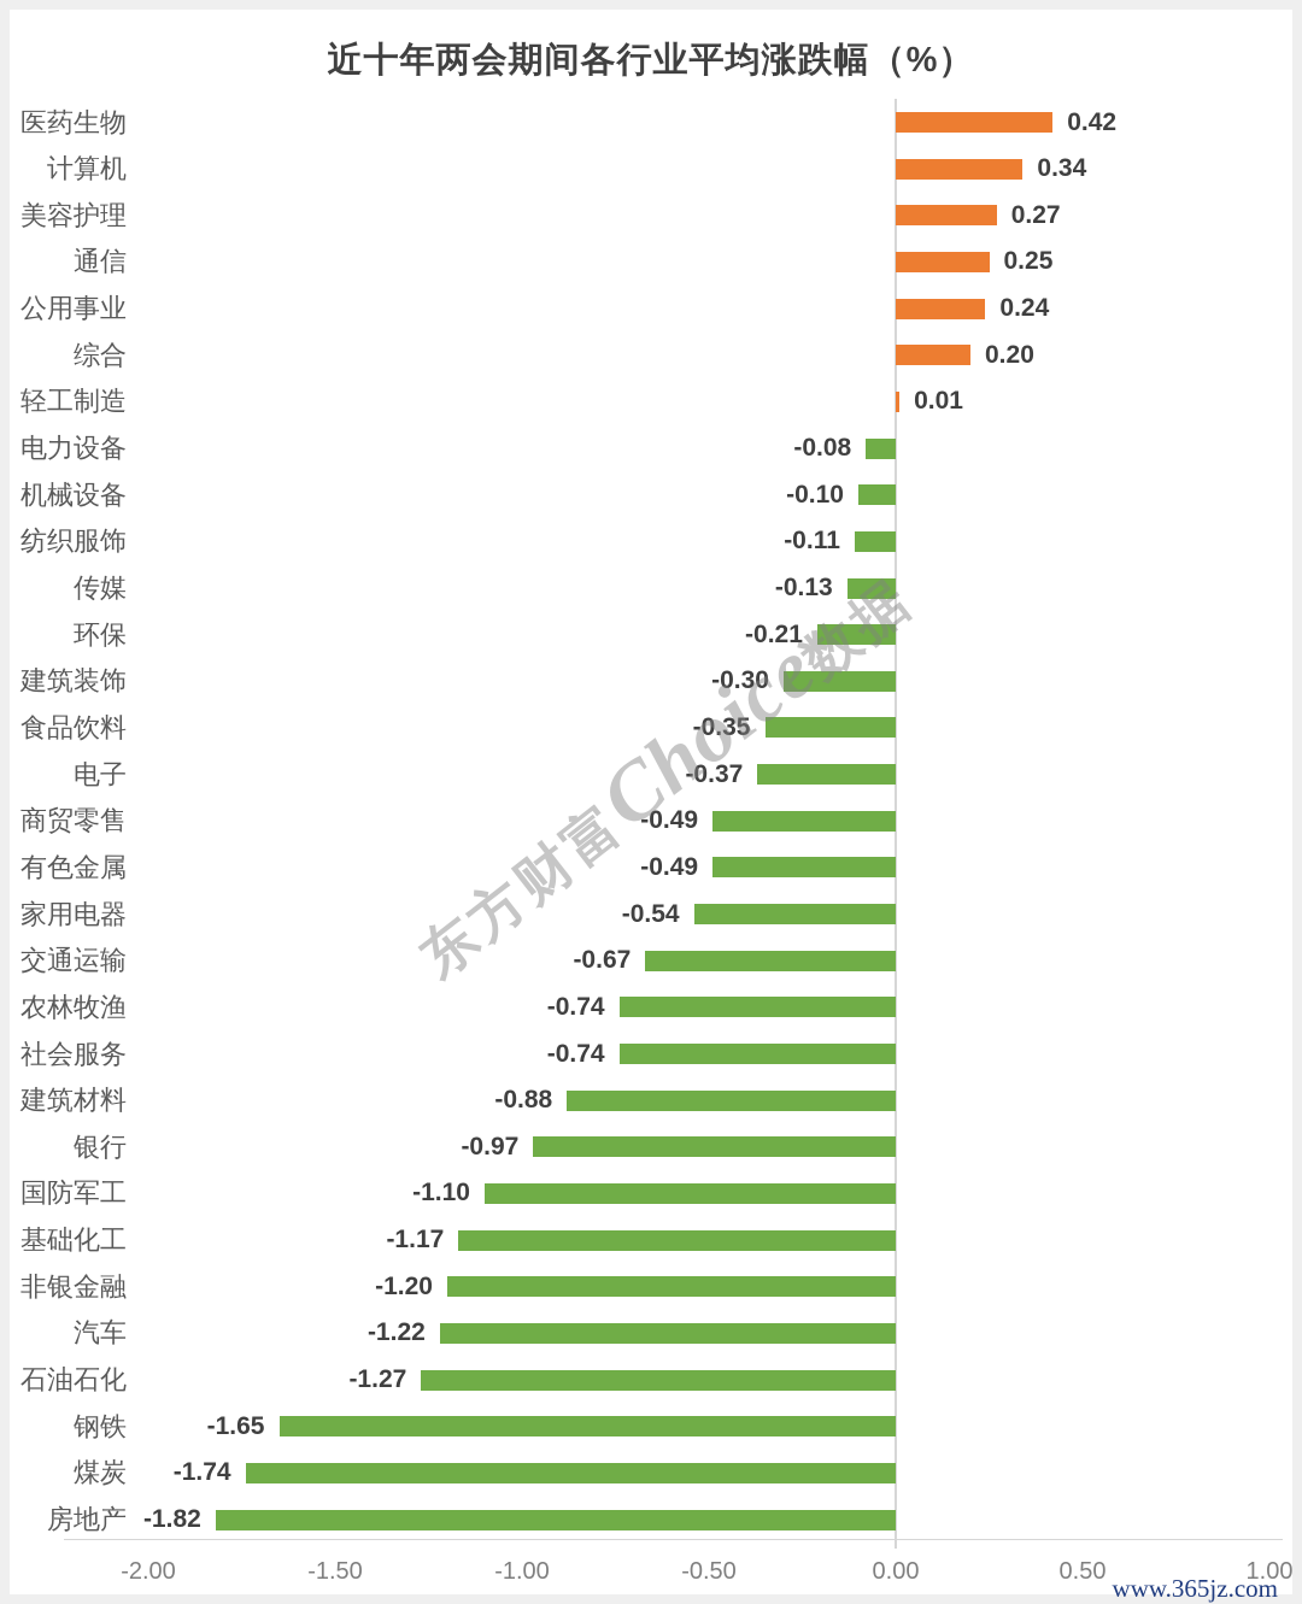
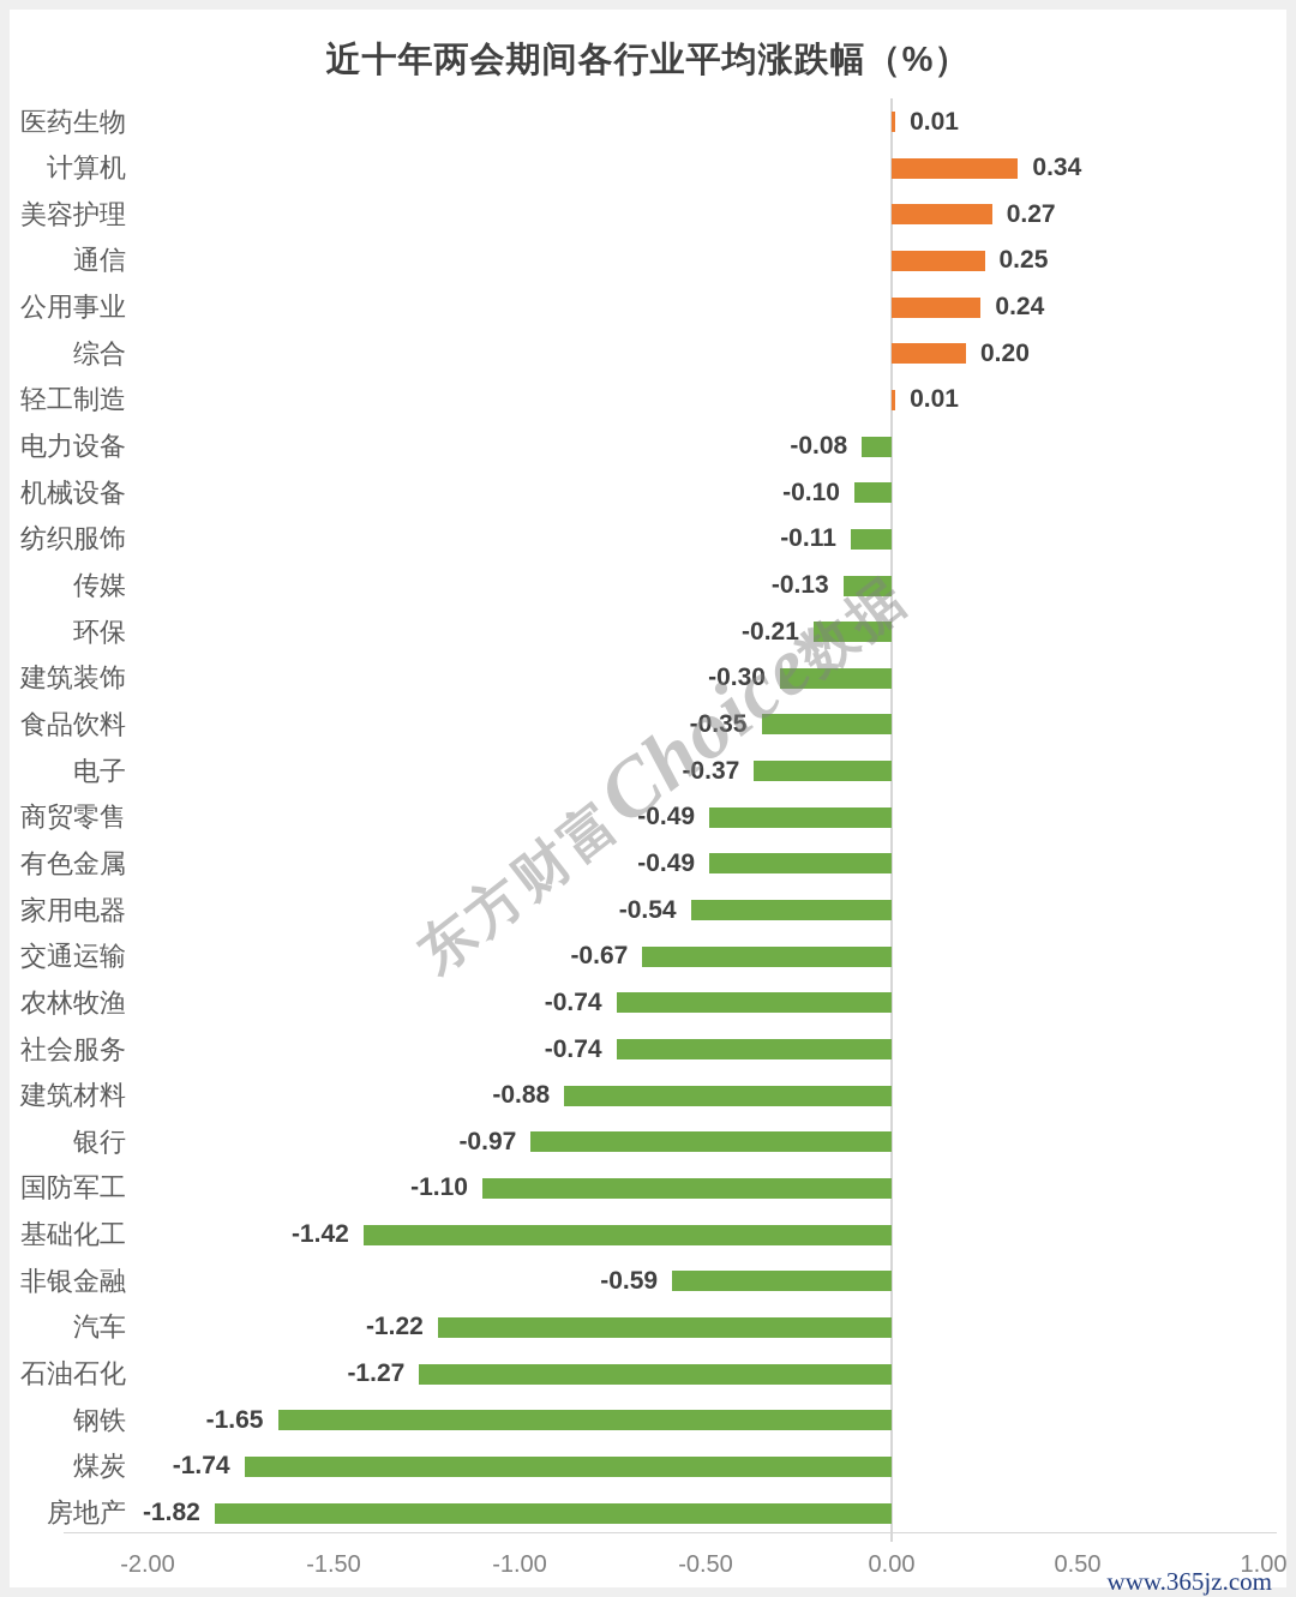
医药生物: 0.42 -> 0.01
基础化工: -1.17 -> -1.42
非银金融: -1.20 -> -0.59
